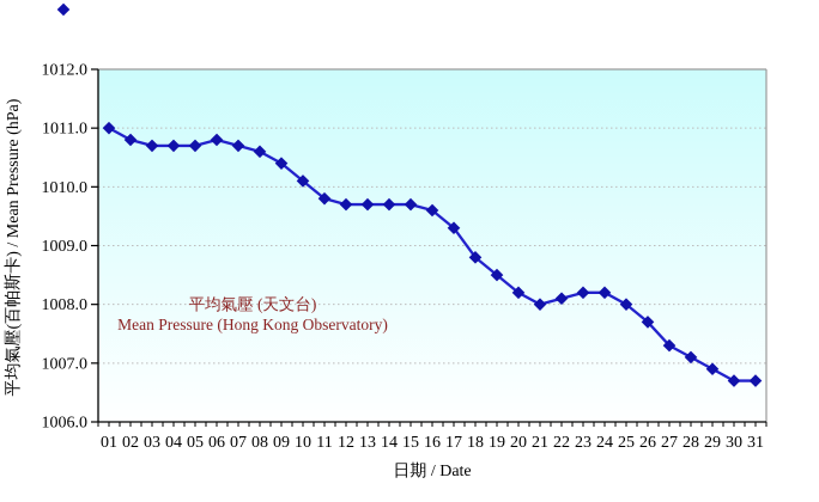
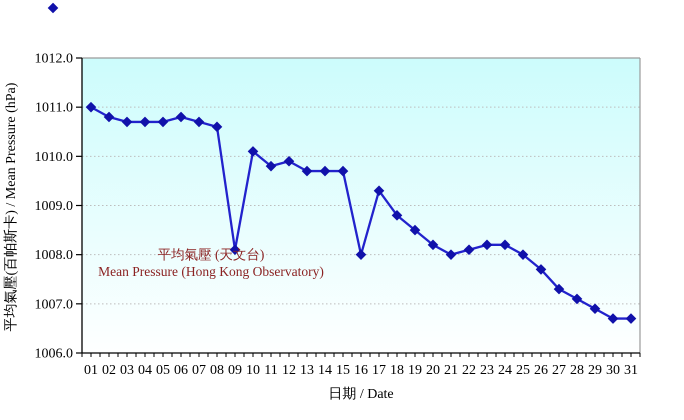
09: 1010.4 -> 1008.1
12: 1009.7 -> 1009.9
16: 1009.6 -> 1008.0
